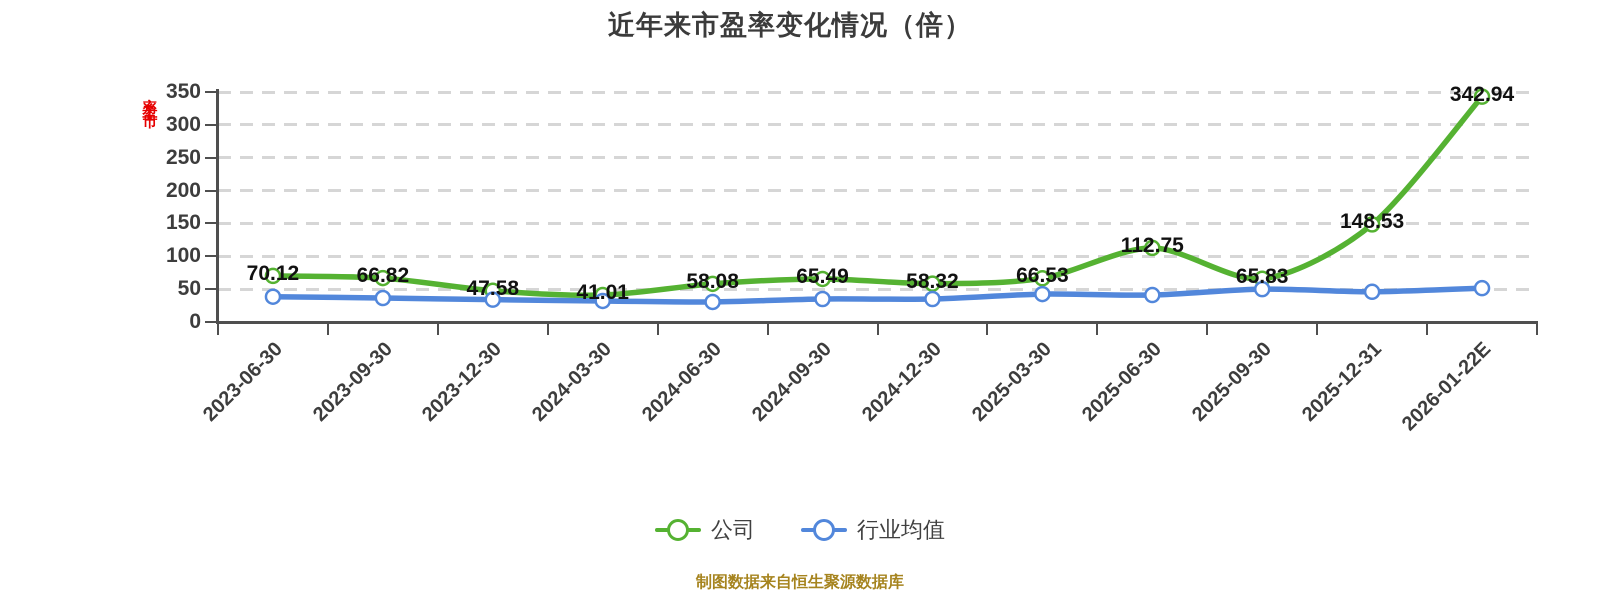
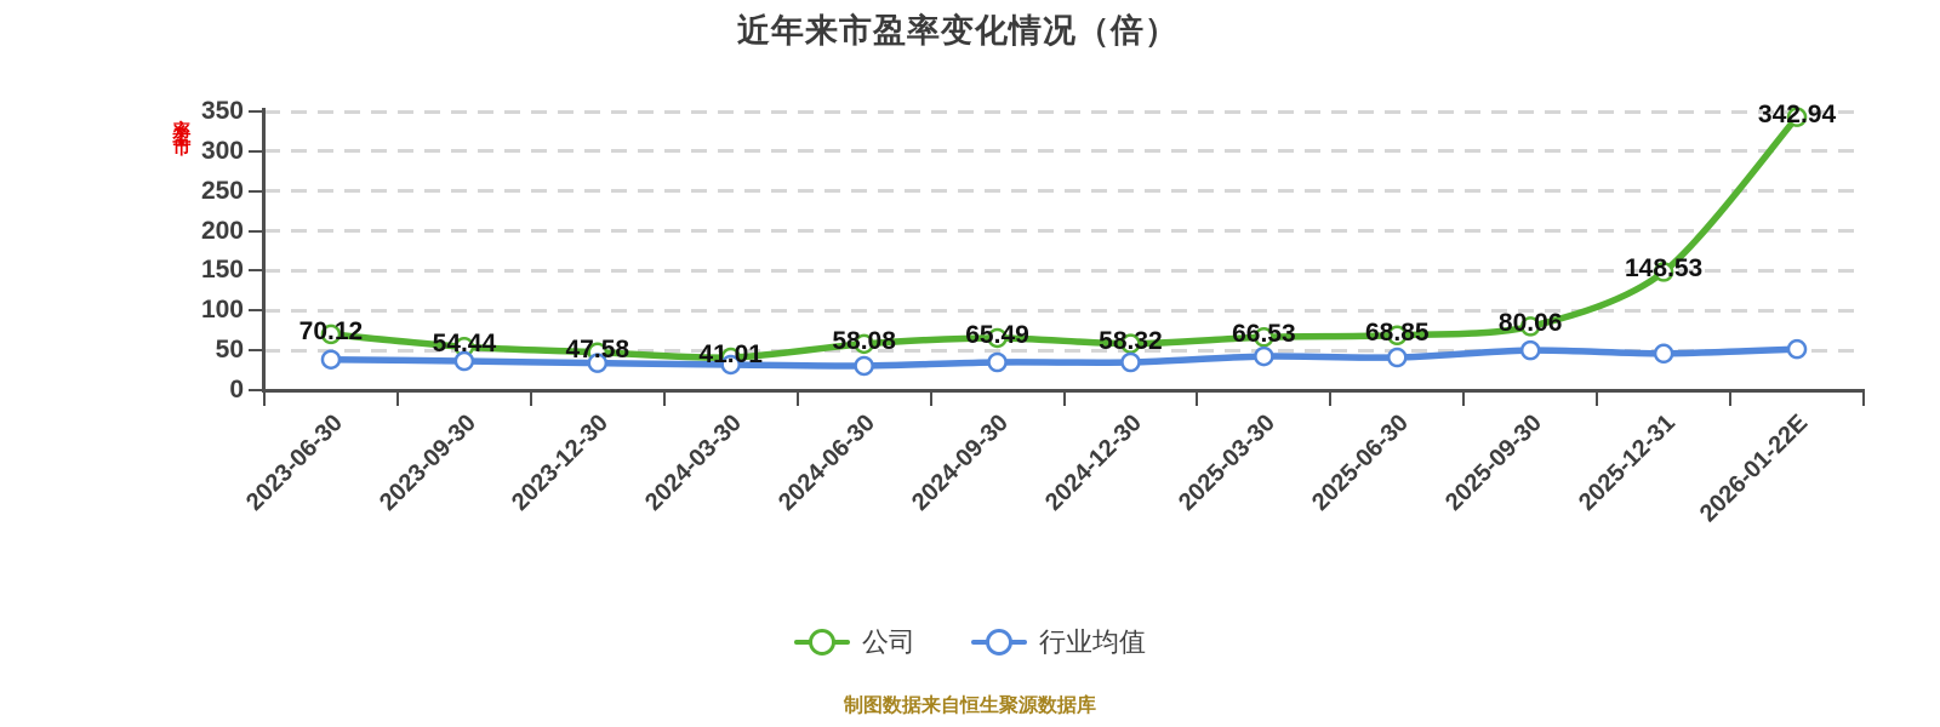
公司/2023-09-30: 66.82 -> 54.44
公司/2025-06-30: 112.75 -> 68.85
公司/2025-09-30: 65.83 -> 80.06
